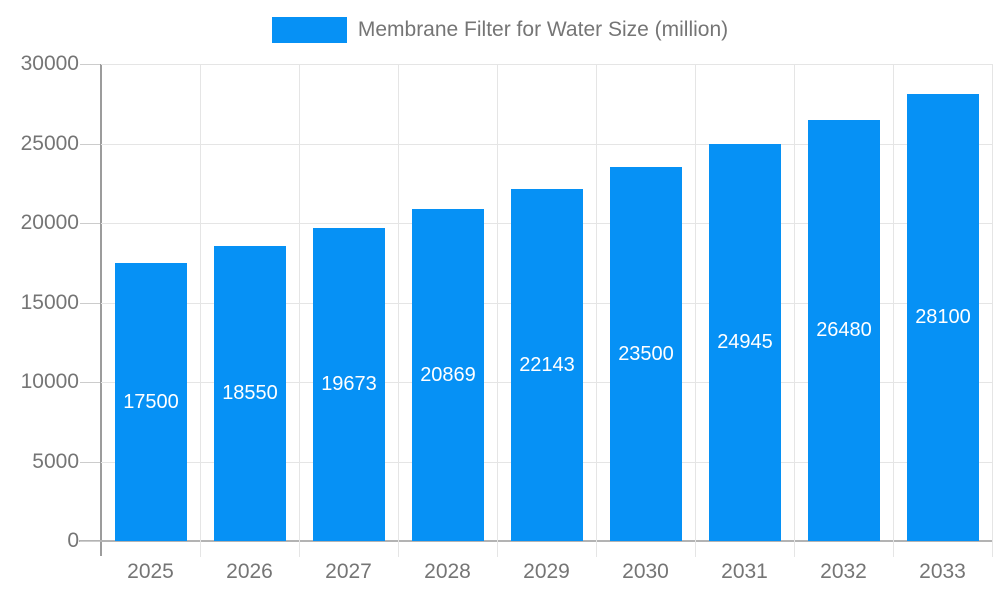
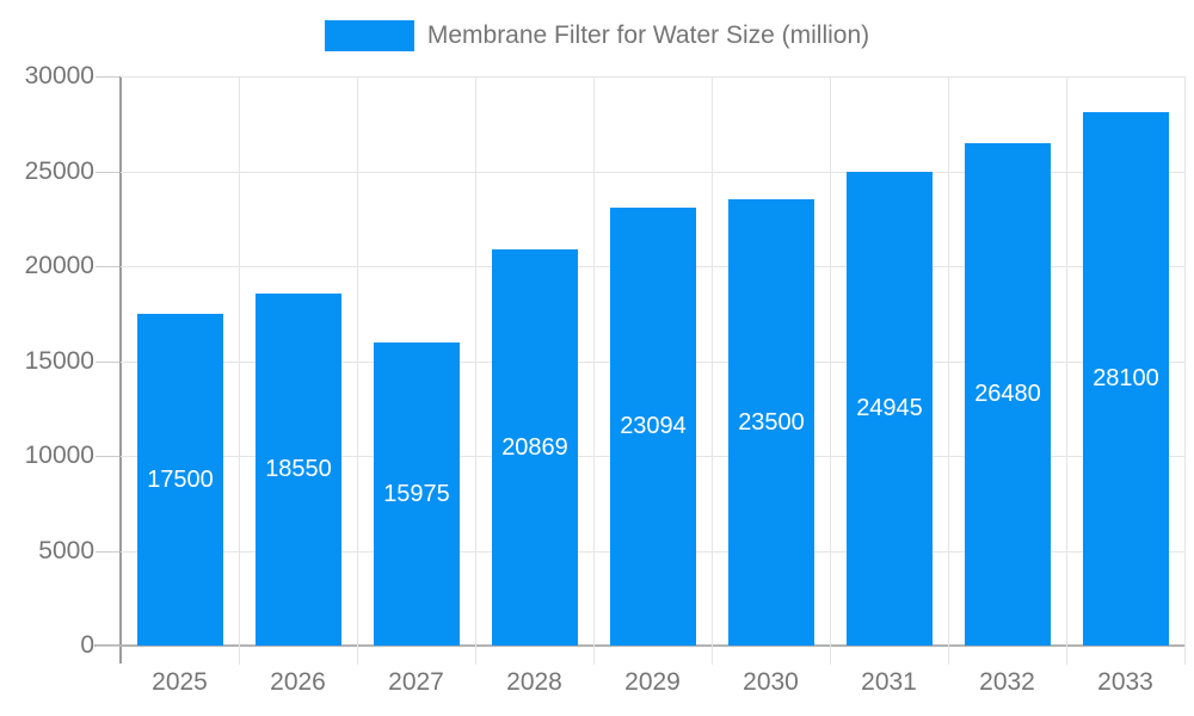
2027: 19673 -> 15975
2029: 22143 -> 23094
